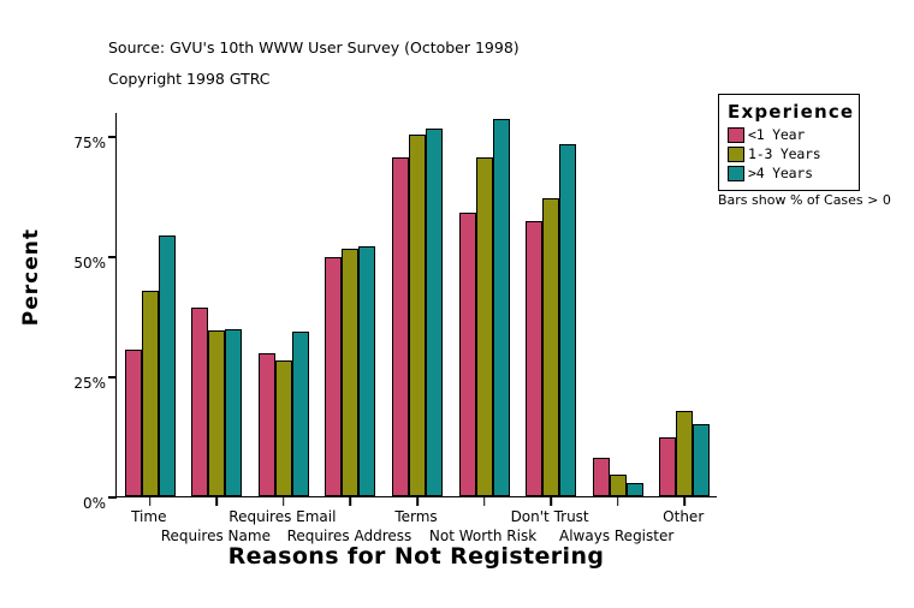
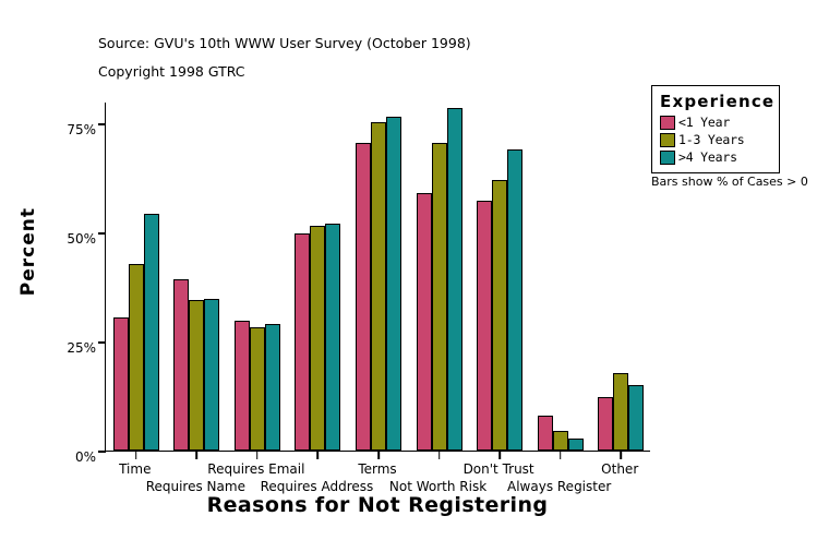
>4 Years/Requires Email: 34% -> 29%
>4 Years/Don't Trust: 73% -> 69%
